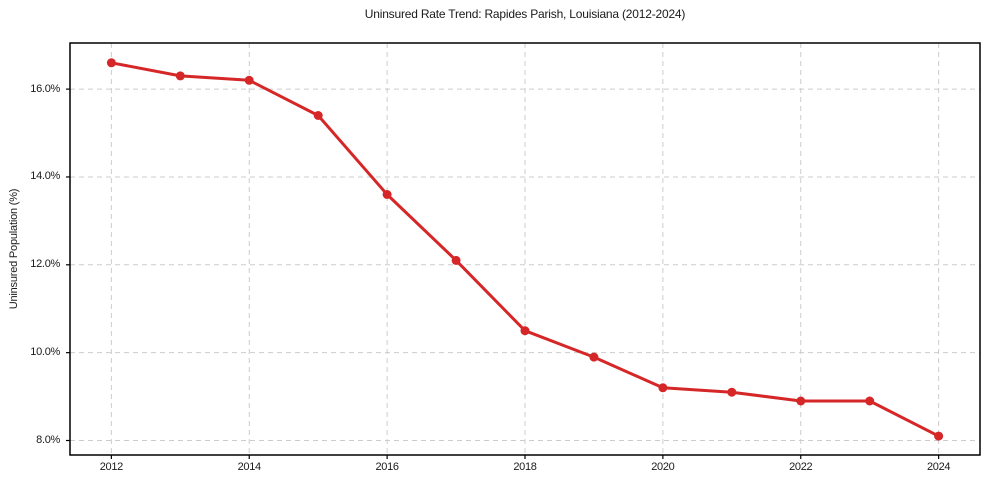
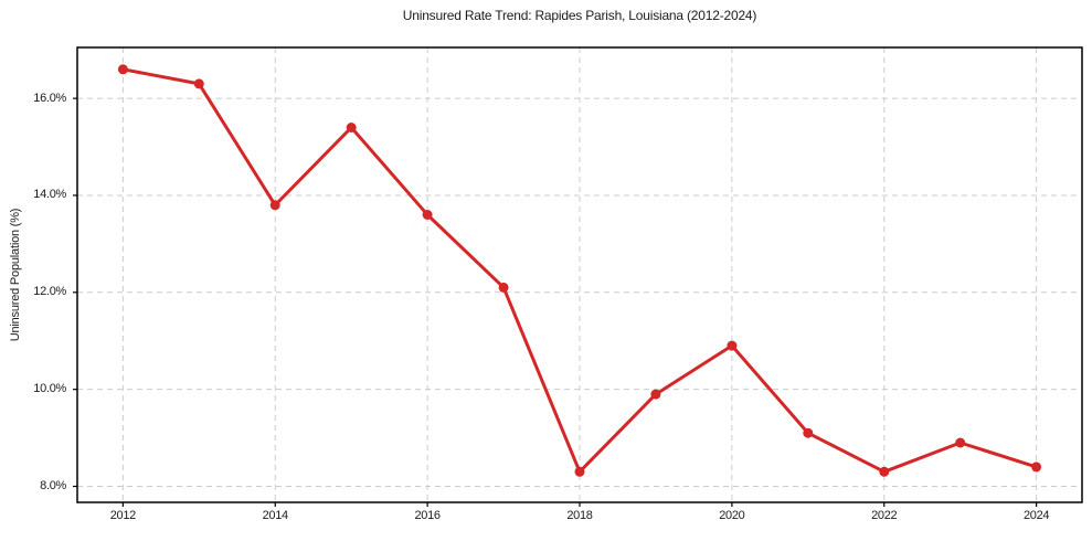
2014: 16.2% -> 13.8%
2018: 10.5% -> 8.3%
2020: 9.2% -> 10.9%
2022: 8.9% -> 8.3%
2024: 8.1% -> 8.4%
